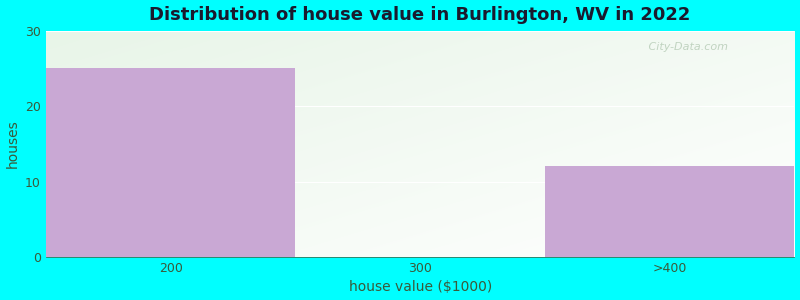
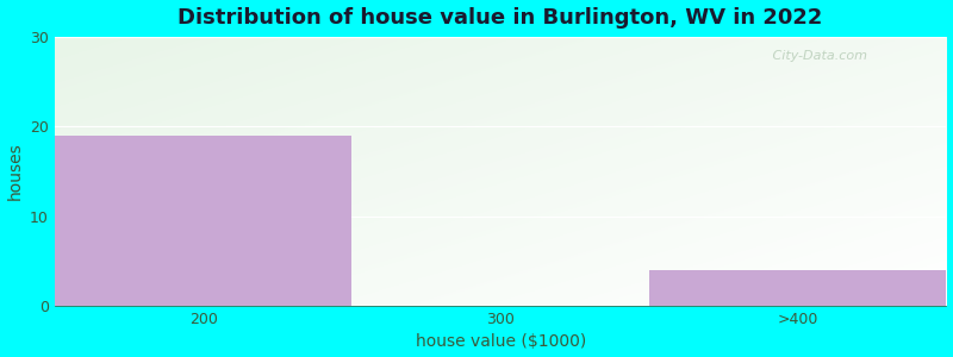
200: 25 -> 19
>400: 12 -> 4
